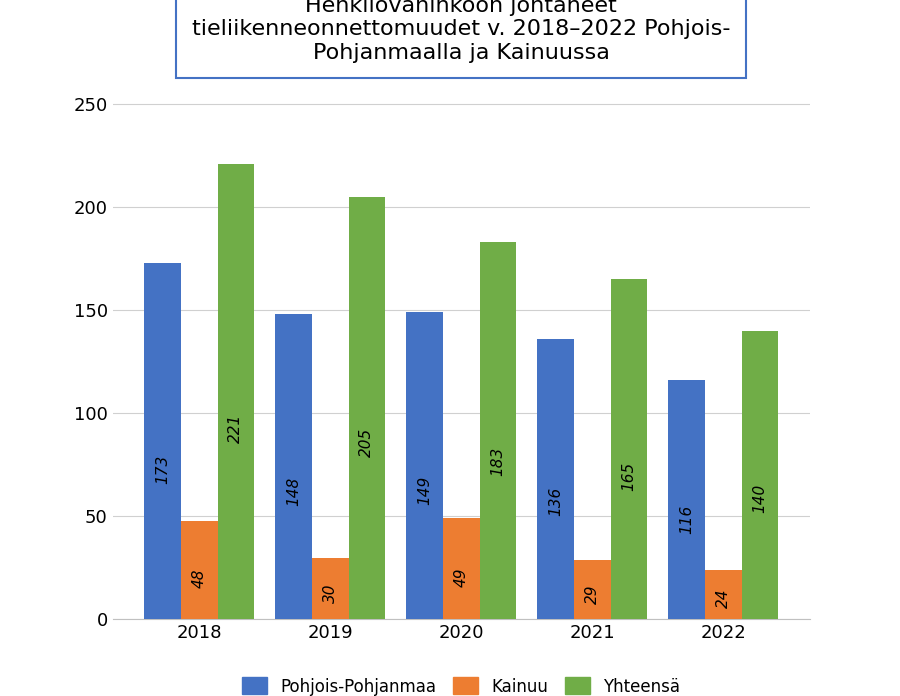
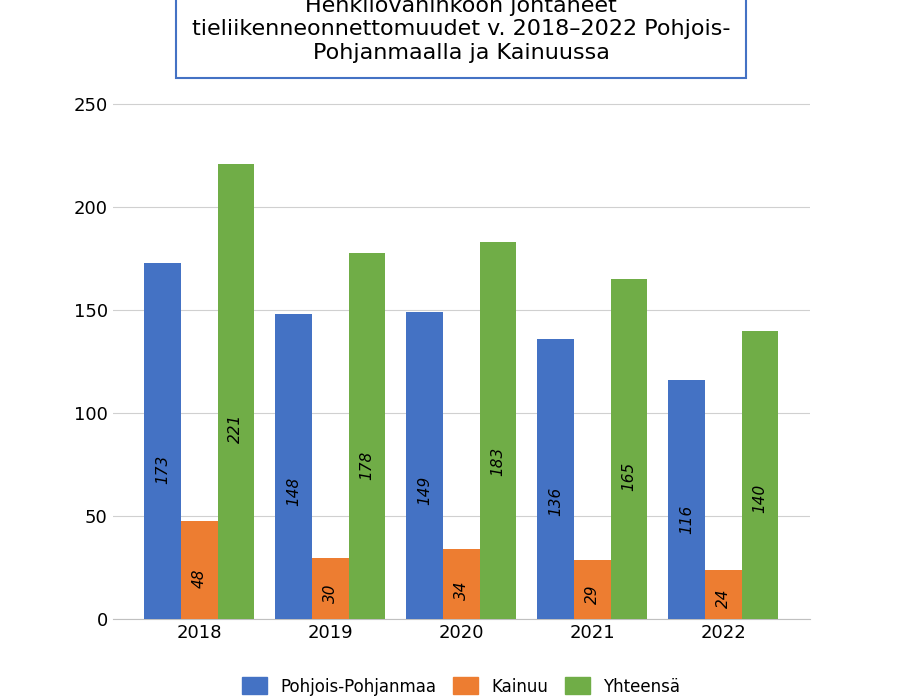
Yhteensä/2019: 205 -> 178
Kainuu/2020: 49 -> 34
